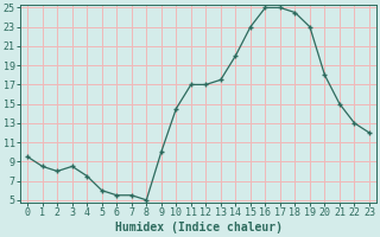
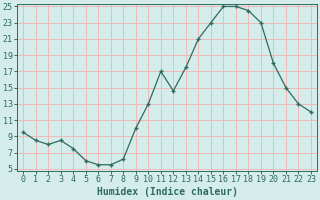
8: 5.0 -> 6.2
10: 14.5 -> 13.0
12: 17.0 -> 14.6
14: 20.0 -> 21.0
